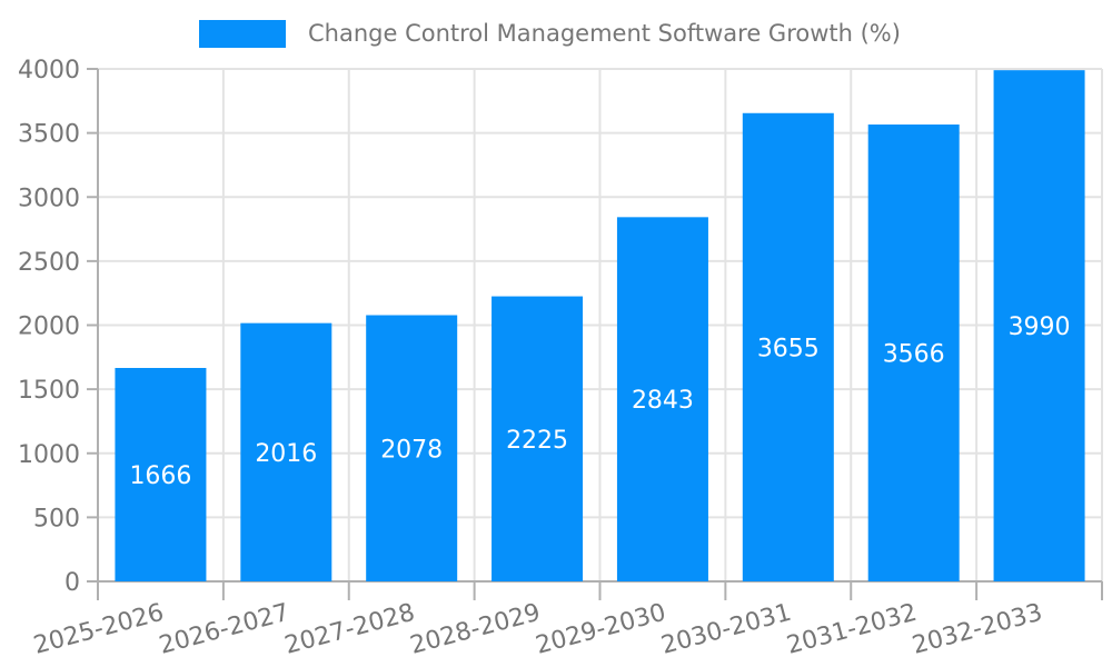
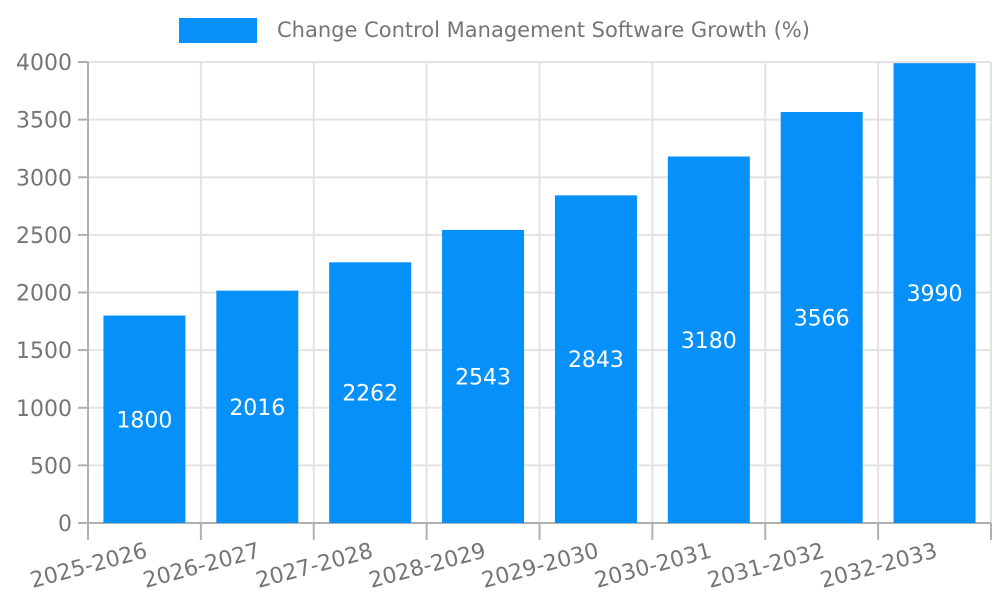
2025-2026: 1666 -> 1800
2027-2028: 2078 -> 2262
2028-2029: 2225 -> 2543
2030-2031: 3655 -> 3180
